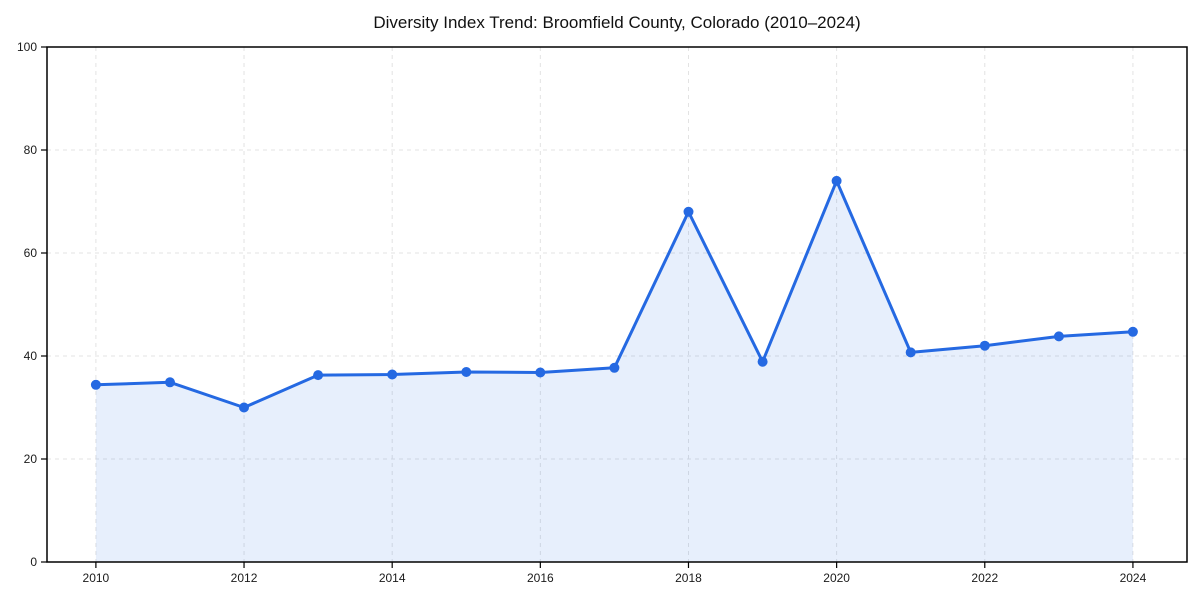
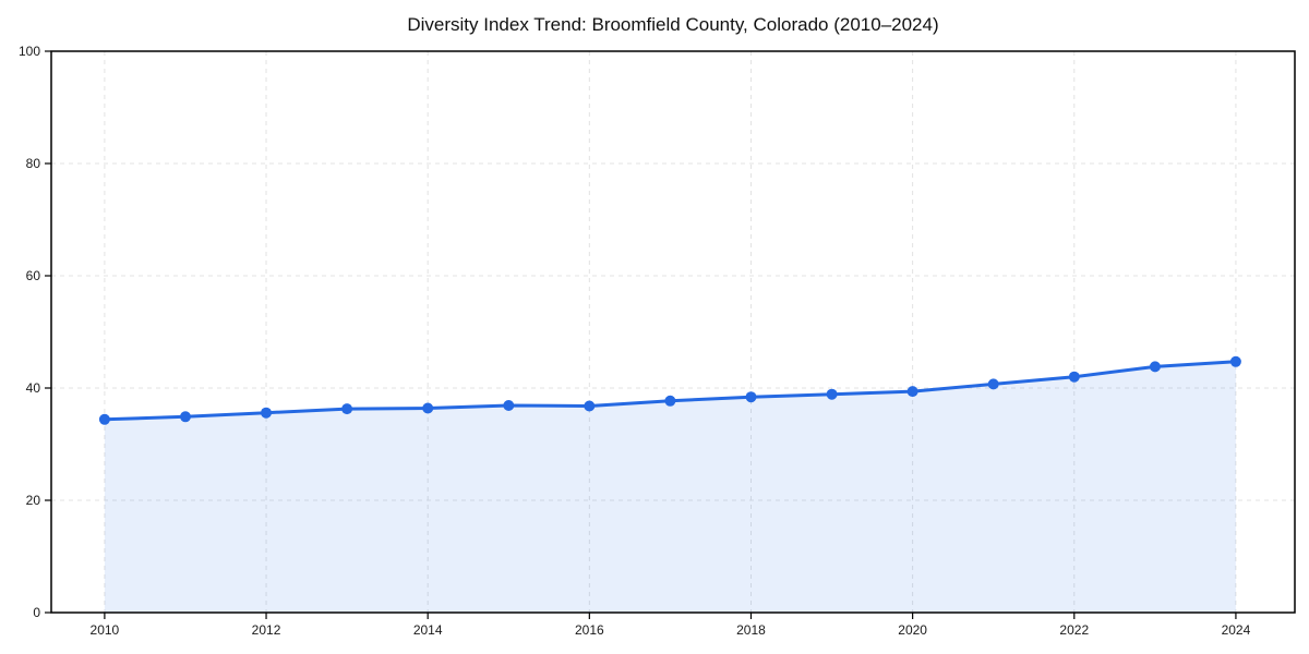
2012: 30 -> 36
2018: 68 -> 38
2020: 74 -> 39
